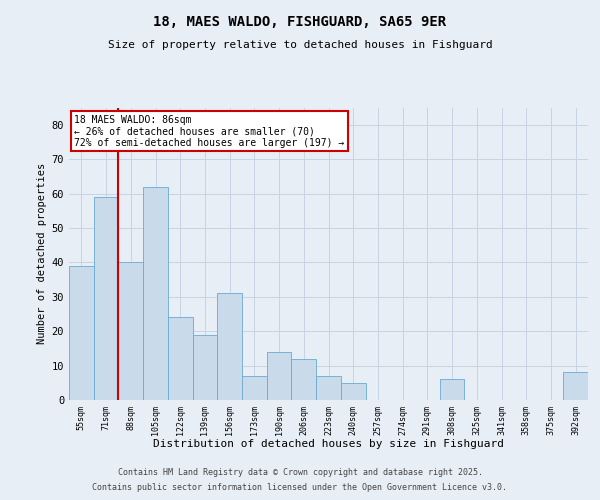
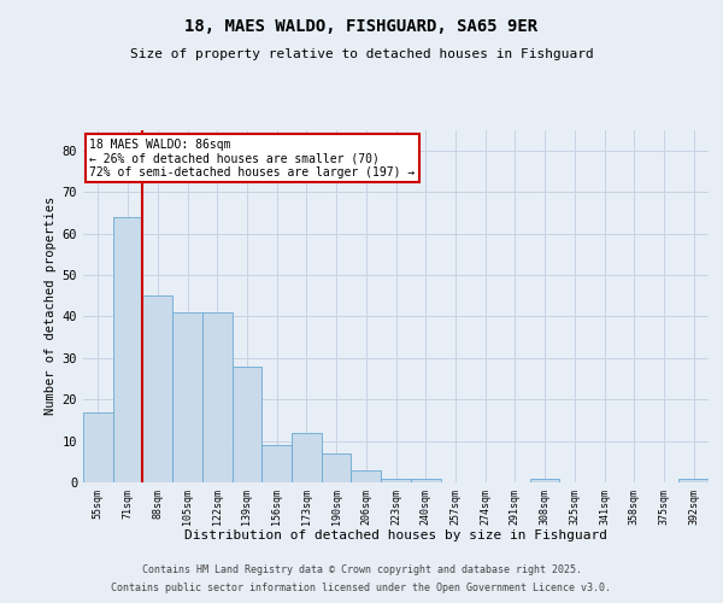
55sqm: 39 -> 17
71sqm: 59 -> 64
88sqm: 40 -> 45
105sqm: 62 -> 41
122sqm: 24 -> 41
139sqm: 19 -> 28
156sqm: 31 -> 9
173sqm: 7 -> 12
190sqm: 14 -> 7
206sqm: 12 -> 3
223sqm: 7 -> 1
240sqm: 5 -> 1
308sqm: 6 -> 1
392sqm: 8 -> 1
